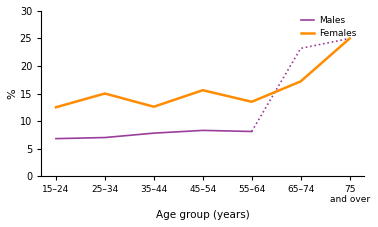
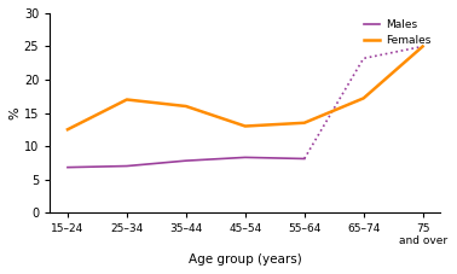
Females/25–34: 15.0 -> 17.0
Females/35–44: 12.6 -> 16.0
Females/45–54: 15.6 -> 13.0
